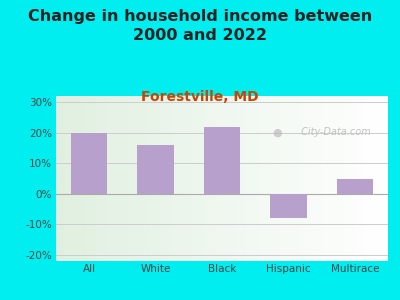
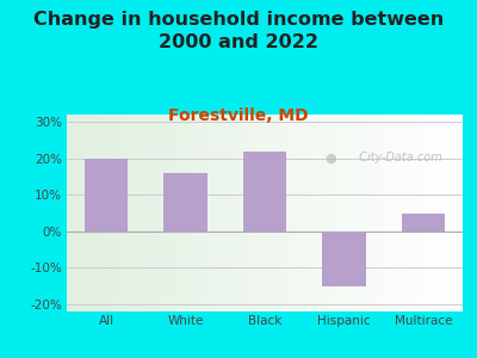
Hispanic: -8% -> -15%
